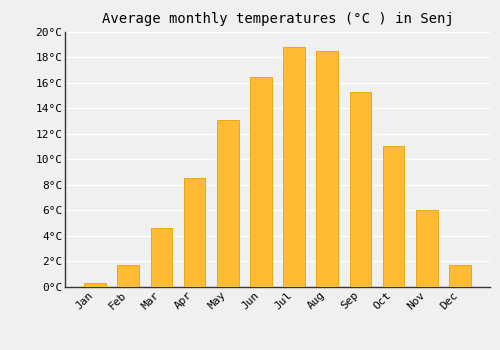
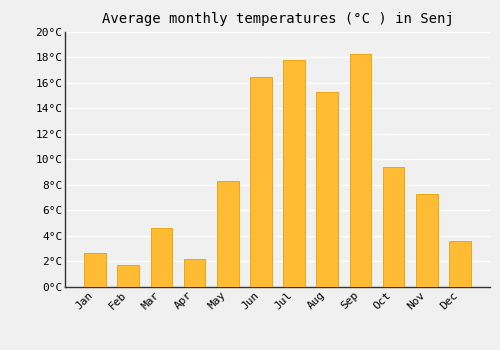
Jan: 0.3°C -> 2.7°C
Apr: 8.5°C -> 2.2°C
May: 13.1°C -> 8.3°C
Jul: 18.8°C -> 17.8°C
Aug: 18.5°C -> 15.3°C
Sep: 15.3°C -> 18.2°C
Oct: 11.0°C -> 9.4°C
Nov: 6.0°C -> 7.3°C
Dec: 1.7°C -> 3.6°C
